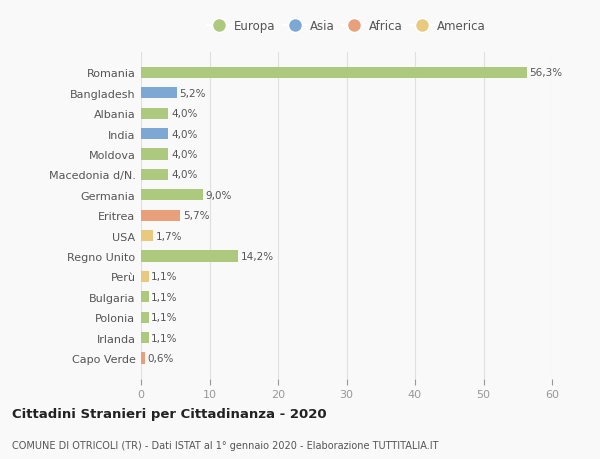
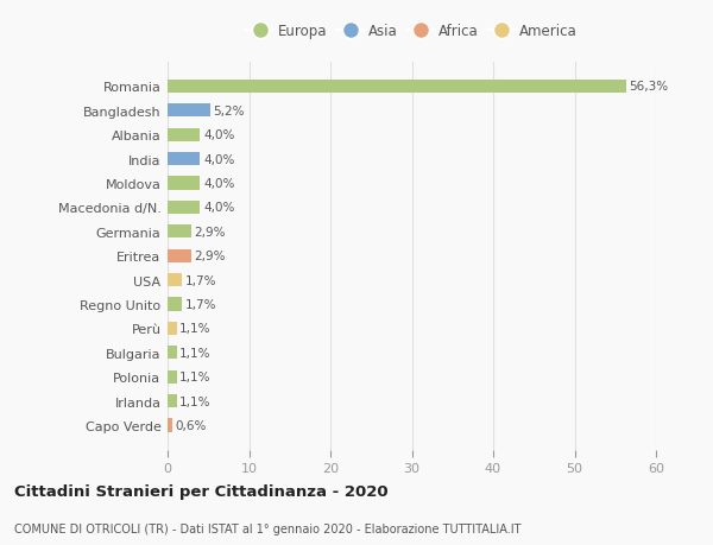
Germania: 9,0% -> 2,9%
Eritrea: 5,7% -> 2,9%
Regno Unito: 14,2% -> 1,7%
